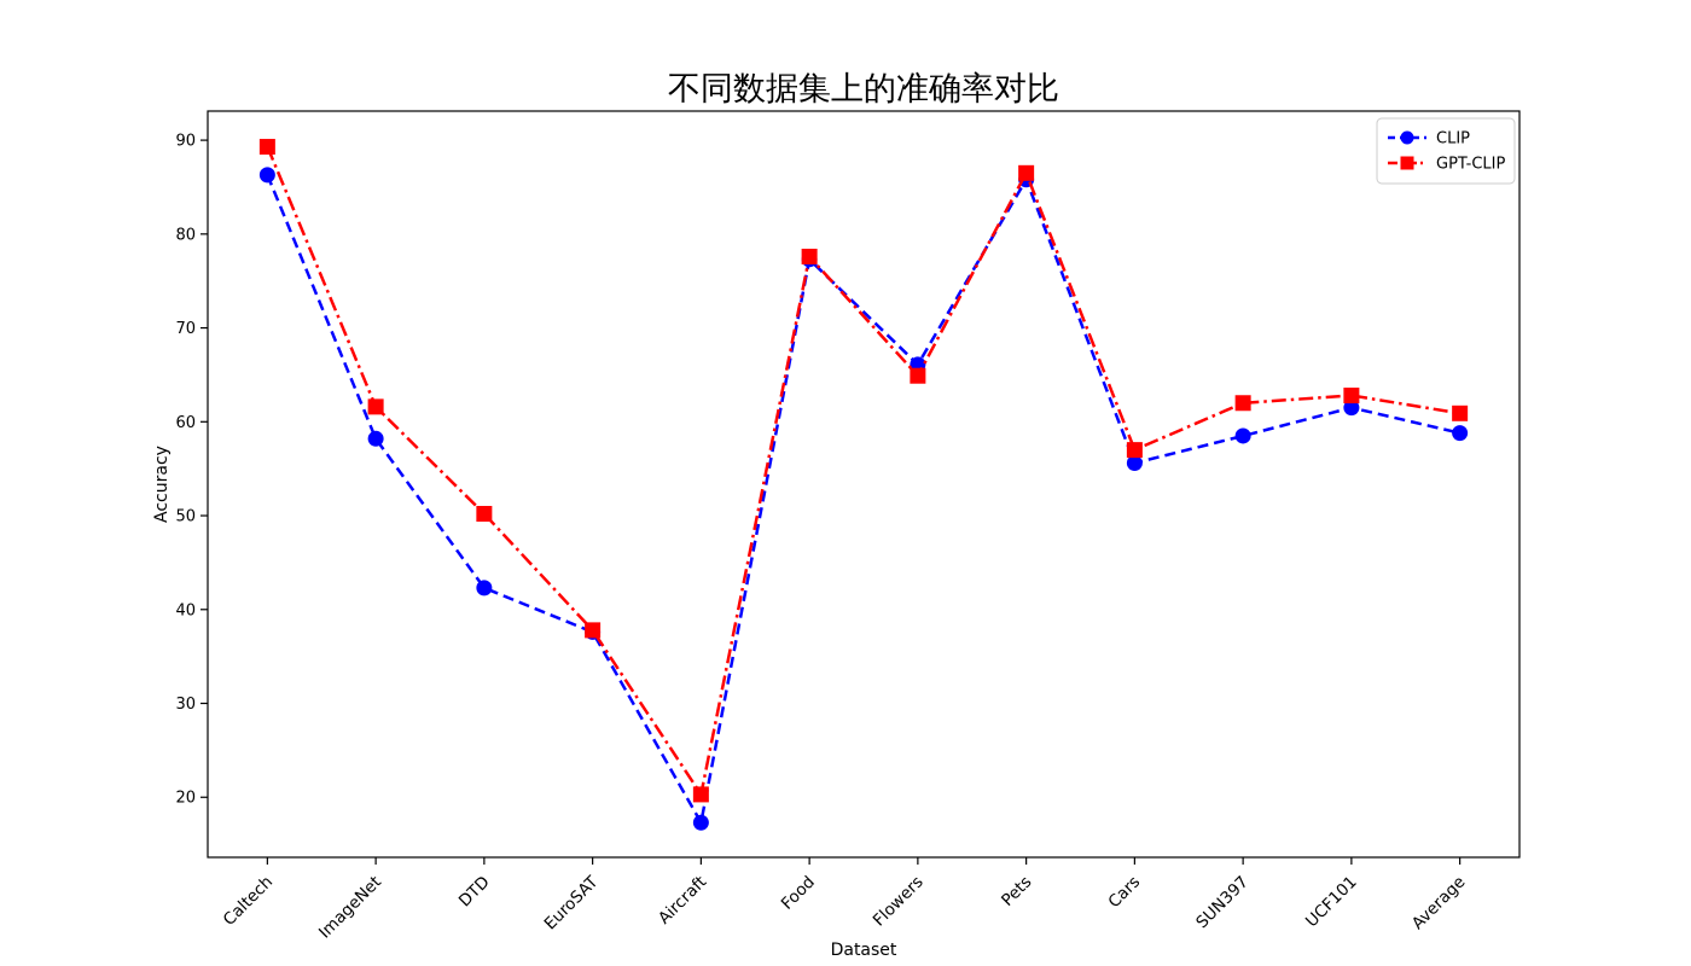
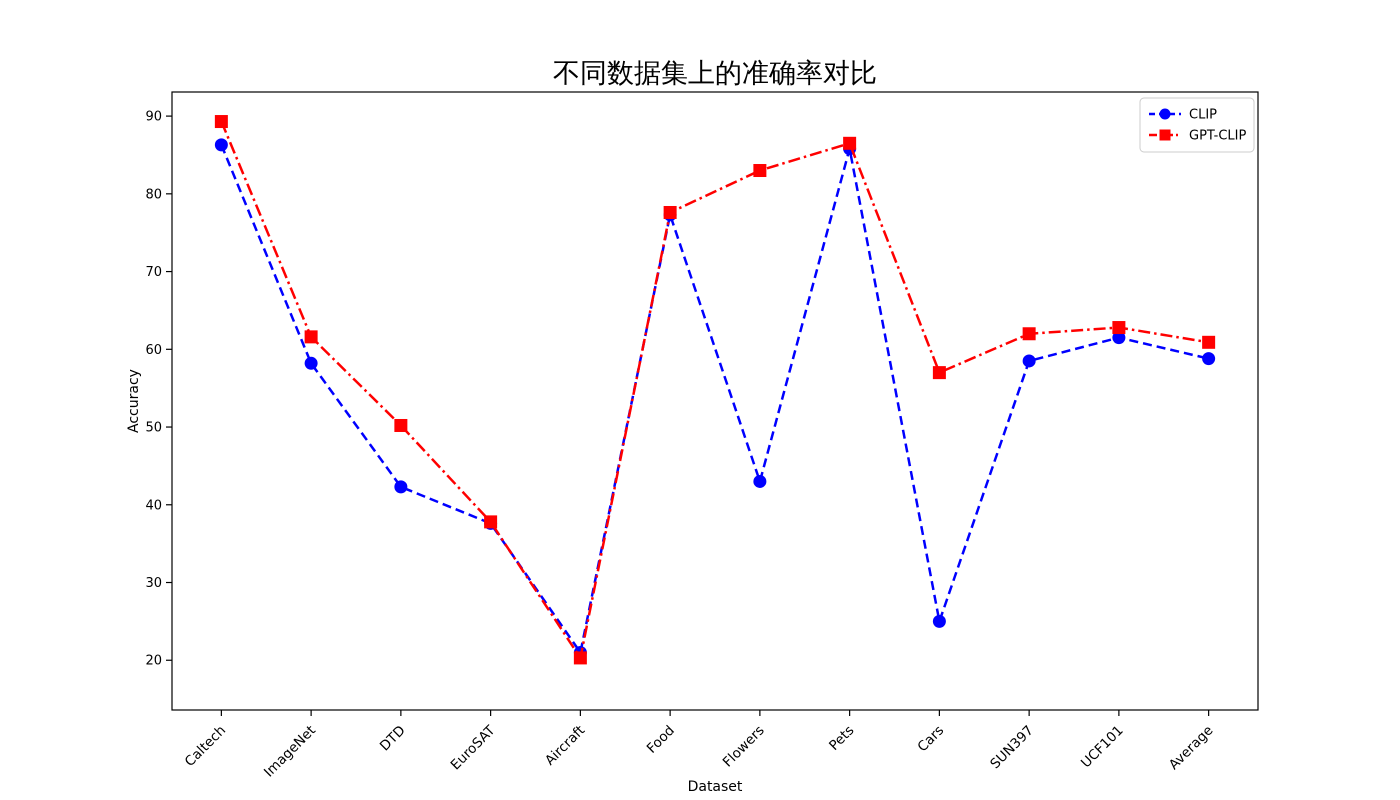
CLIP/Aircraft: 17 -> 21
CLIP/Flowers: 66 -> 43
GPT-CLIP/Flowers: 65 -> 83
CLIP/Cars: 56 -> 25
